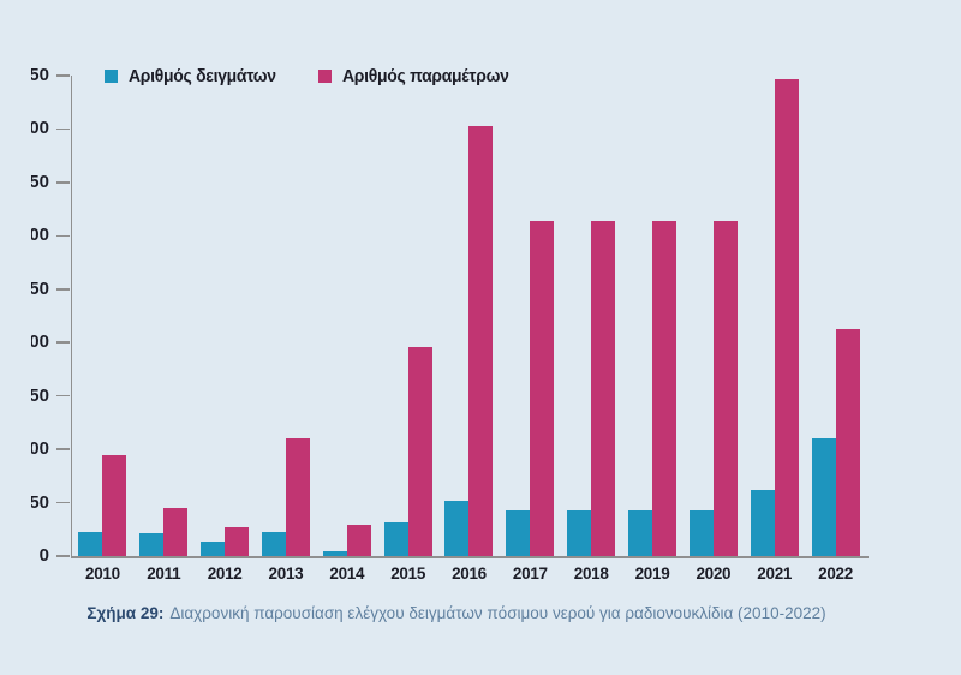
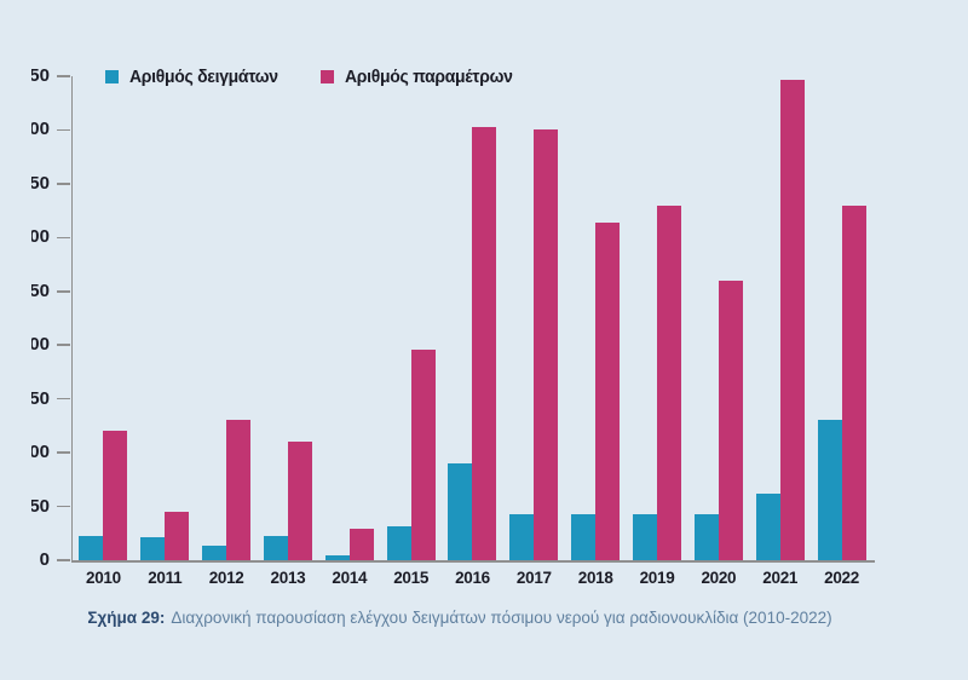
Αριθμός παραμέτρων/2010: 100 -> 120
Αριθμός παραμέτρων/2012: 30 -> 130
Αριθμός δειγμάτων/2016: 50 -> 90
Αριθμός παραμέτρων/2017: 310 -> 400
Αριθμός παραμέτρων/2019: 310 -> 330
Αριθμός παραμέτρων/2020: 310 -> 260
Αριθμός δειγμάτων/2022: 110 -> 130
Αριθμός παραμέτρων/2022: 210 -> 330
